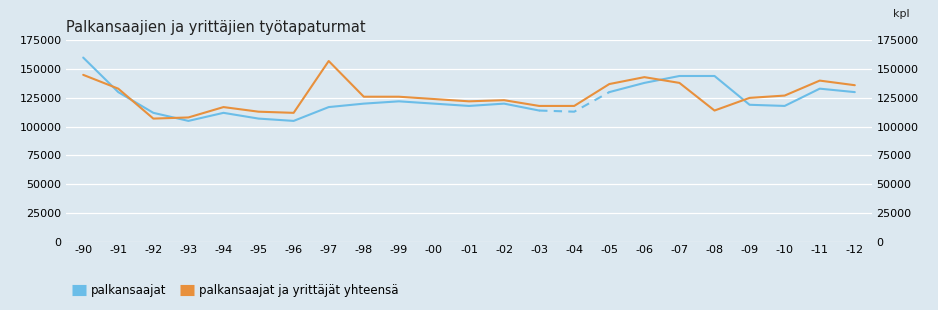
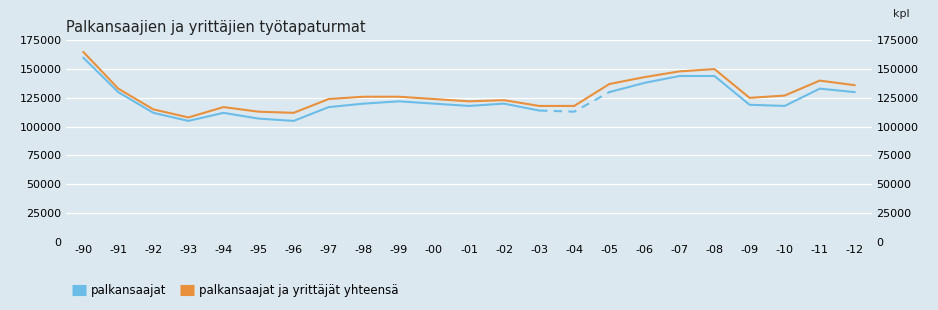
palkansaajat ja yrittäjät yhteensä/-90: 145000 -> 165000
palkansaajat ja yrittäjät yhteensä/-92: 107000 -> 115000
palkansaajat ja yrittäjät yhteensä/-97: 157000 -> 124000
palkansaajat ja yrittäjät yhteensä/-07: 138000 -> 148000
palkansaajat ja yrittäjät yhteensä/-08: 114000 -> 150000
